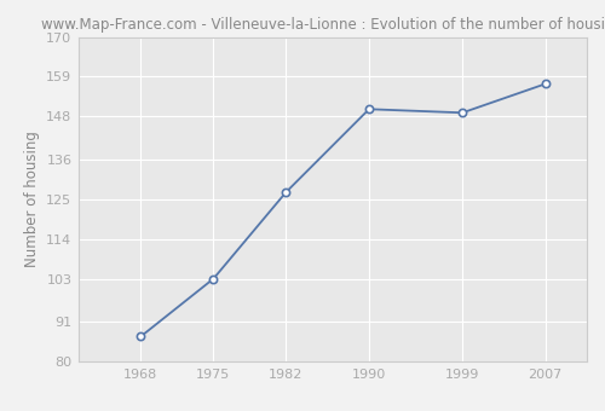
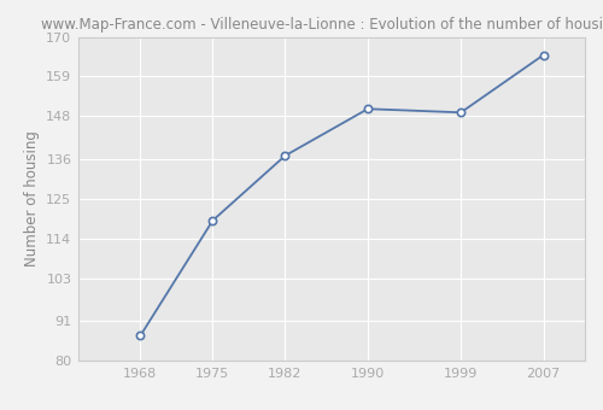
1975: 103 -> 119
1982: 127 -> 137
2007: 157 -> 165
